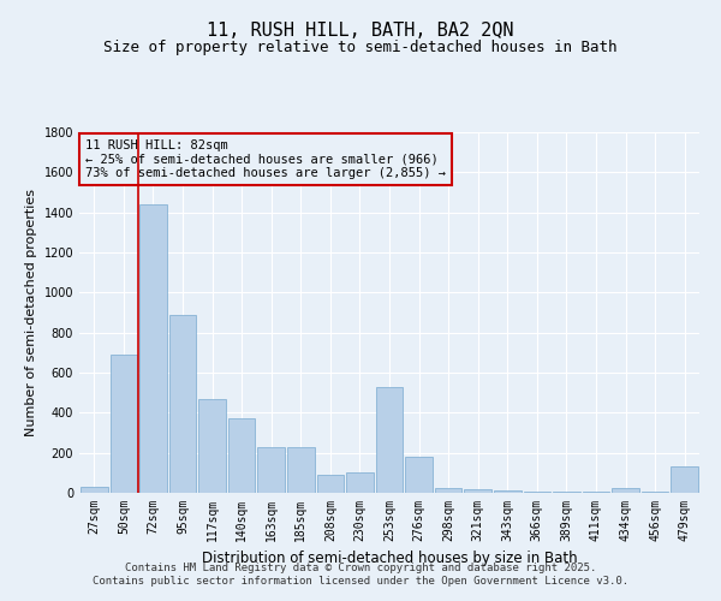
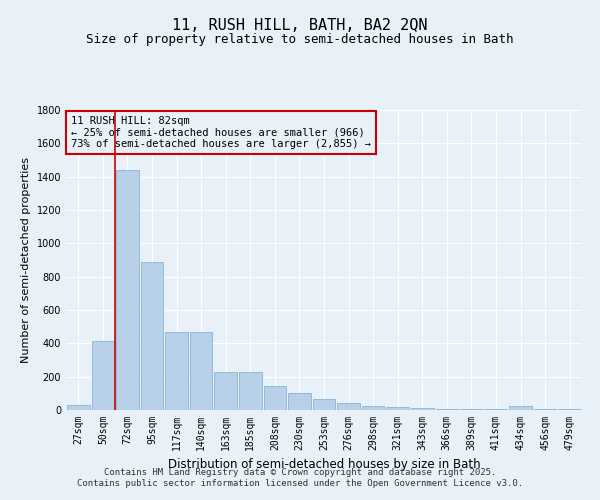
50sqm: 690 -> 420
140sqm: 370 -> 470
208sqm: 90 -> 140
253sqm: 530 -> 60
276sqm: 180 -> 40
479sqm: 130 -> 0
